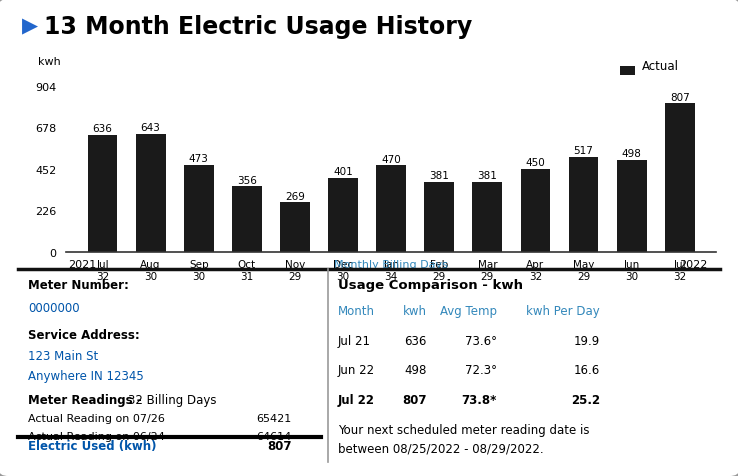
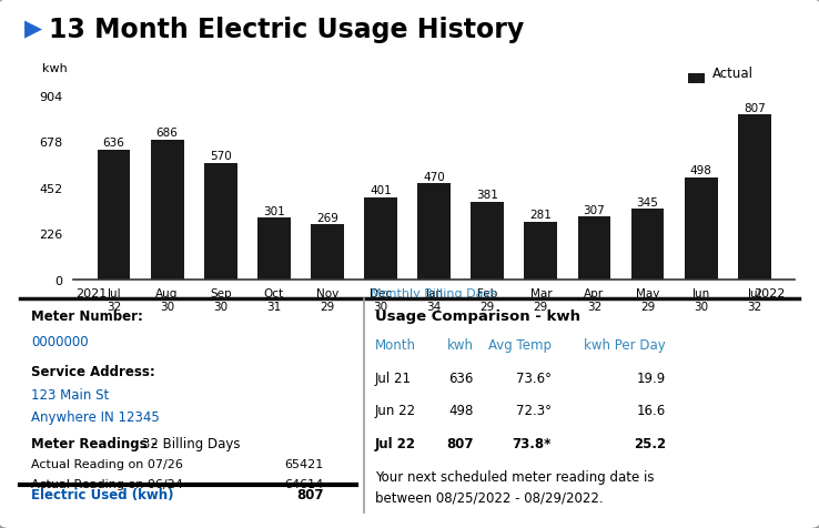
Aug 30: 643 -> 686
Sep 30: 473 -> 570
Oct 31: 356 -> 301
Mar 29: 381 -> 281
Apr 32: 450 -> 307
May 29: 517 -> 345
